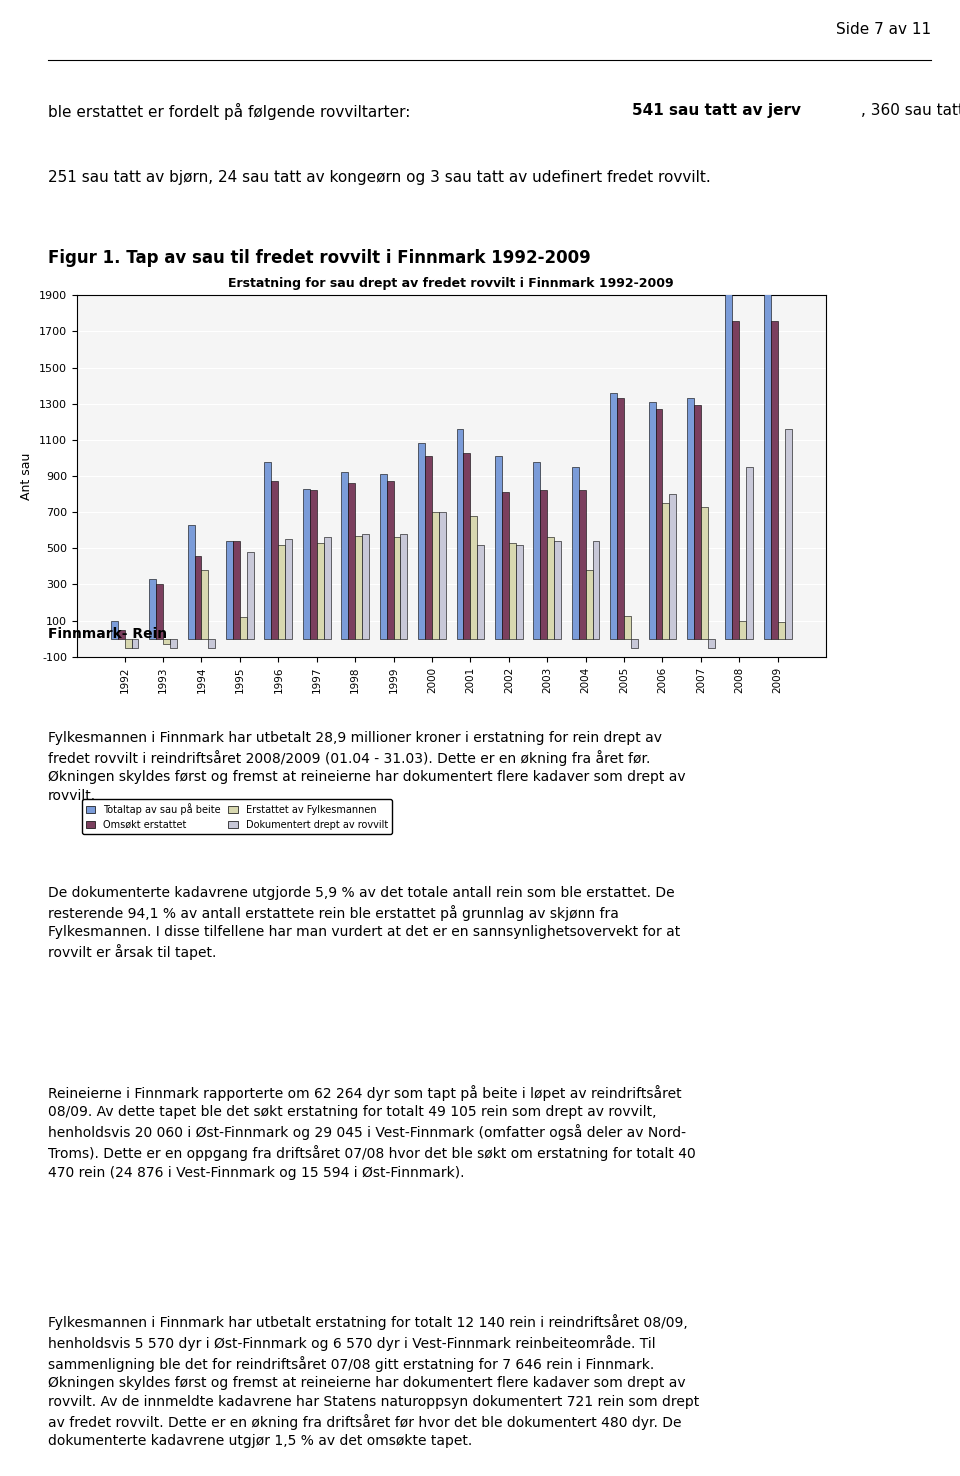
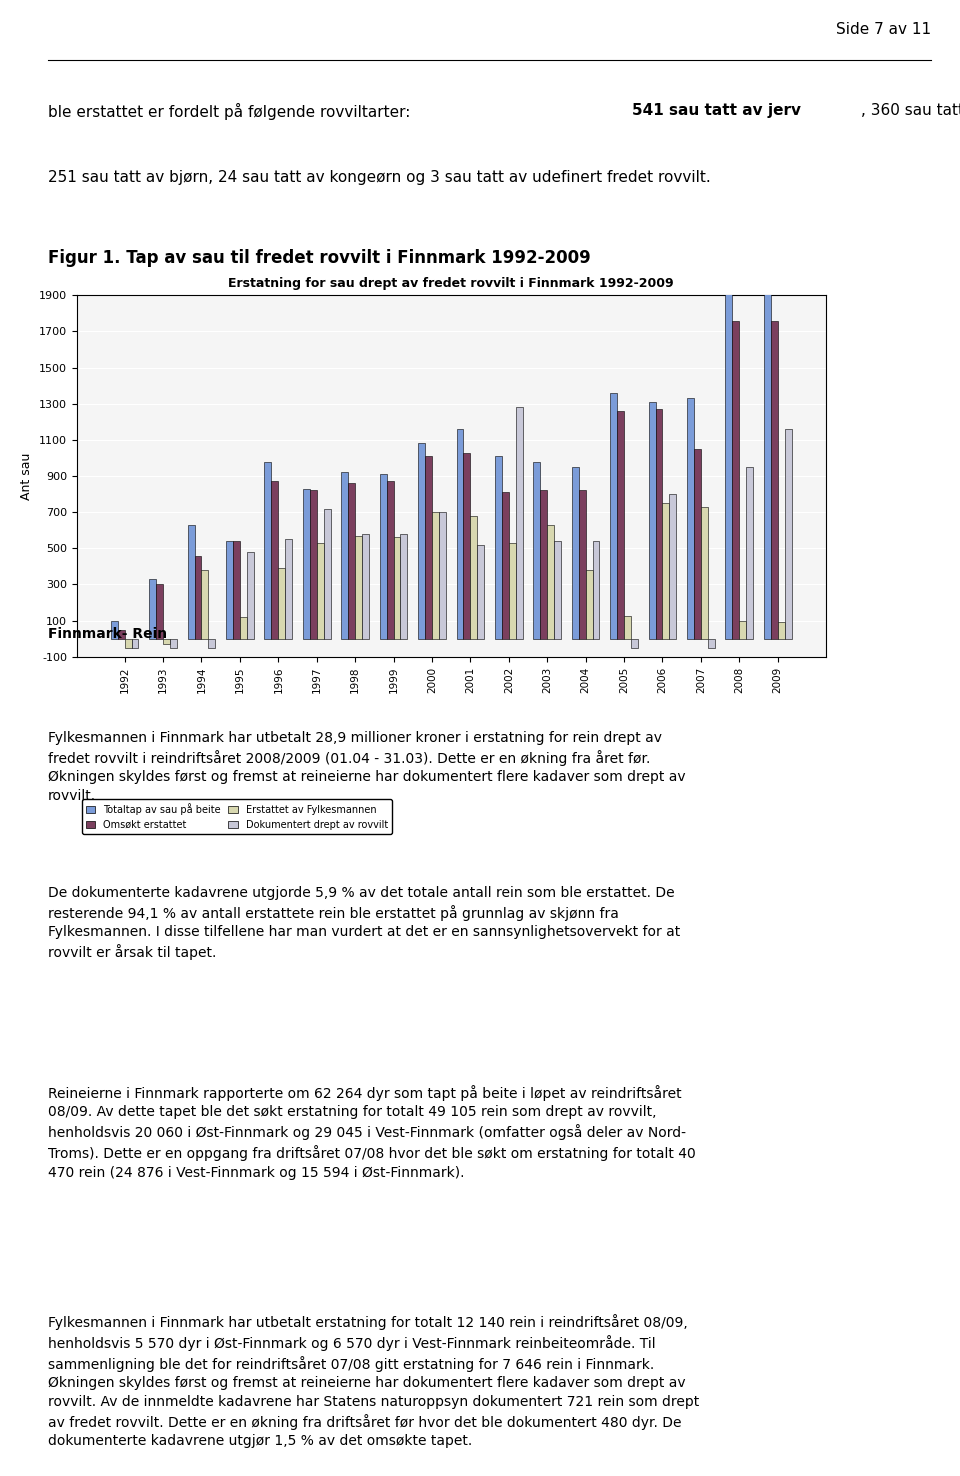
Erstattet av Fylkesmannen/1996: 520 -> 390
Dokumentert drept av rovvilt/1997: 560 -> 720
Dokumentert drept av rovvilt/2002: 520 -> 1280
Erstattet av Fylkesmannen/2003: 560 -> 630
Omsøkt erstattet/2005: 1330 -> 1260
Omsøkt erstattet/2007: 1290 -> 1050
